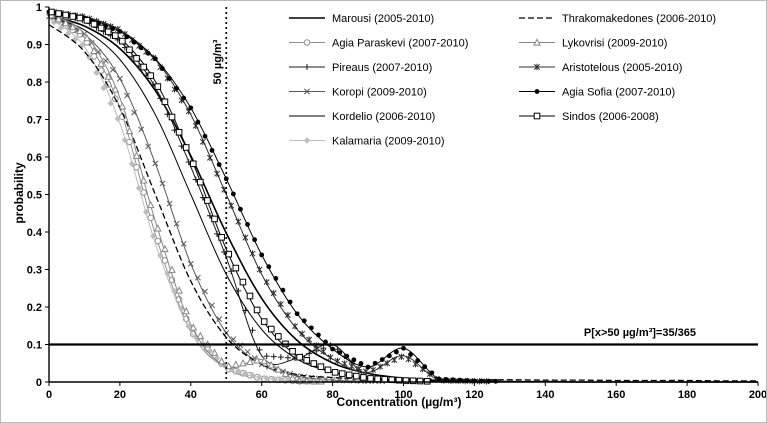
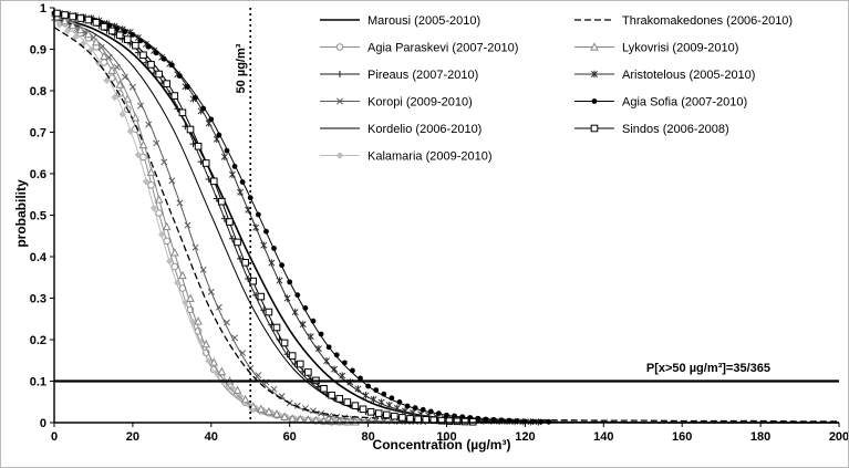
Pireaus (2007-2010)/60: 0.07 -> 0.15
Lykovrisi (2009-2010)/60: 0.06 -> 0.01
Pireaus (2007-2010)/80: 0.10 -> 0.02
Aristotelous (2005-2010)/100: 0.07 -> 0.01
Agia Sofia (2007-2010)/100: 0.09 -> 0.02
